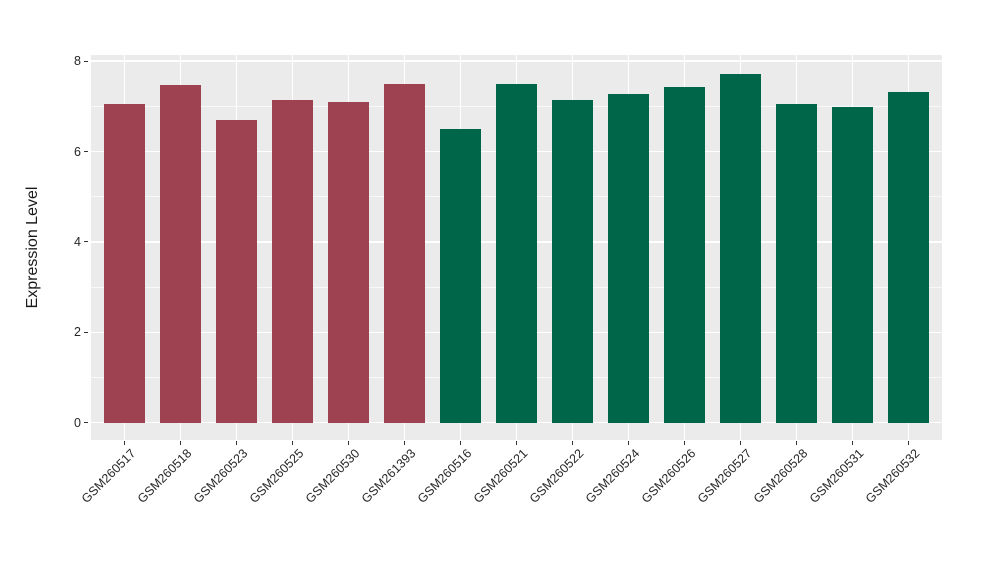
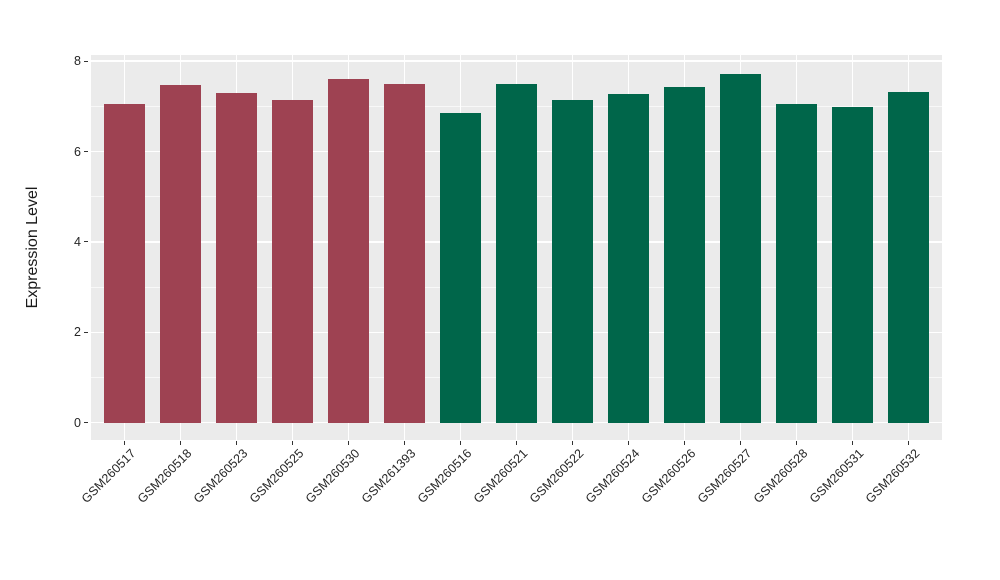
GSM260523: 6.7 -> 7.3
GSM260530: 7.1 -> 7.6
GSM260516: 6.5 -> 6.8
